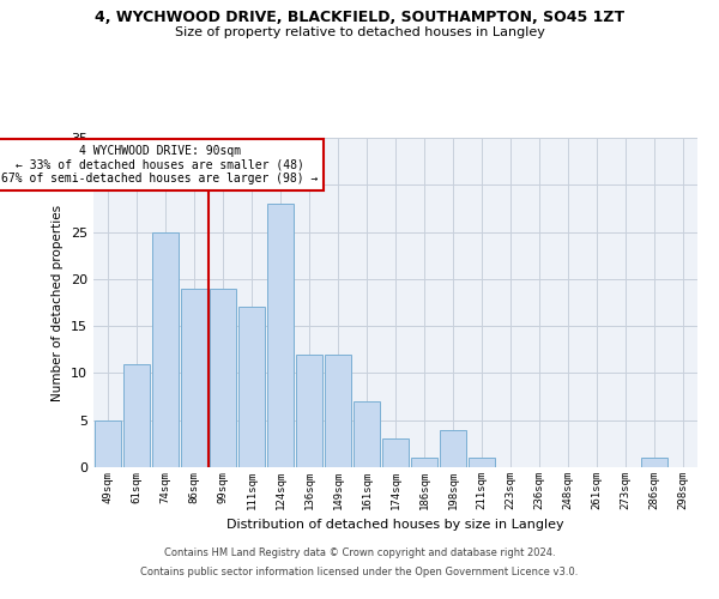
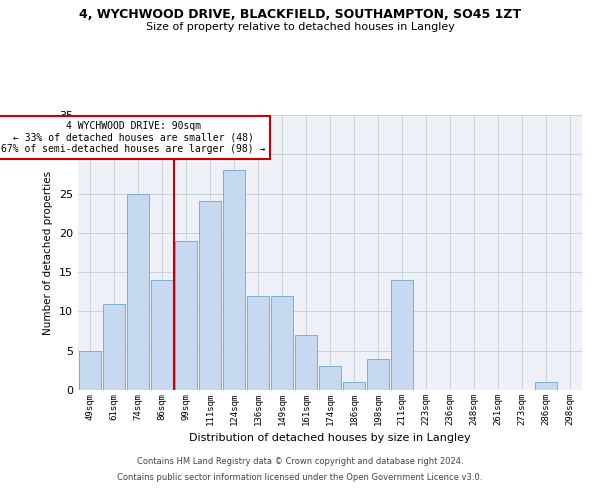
86sqm: 19 -> 14
111sqm: 17 -> 24
211sqm: 1 -> 14
